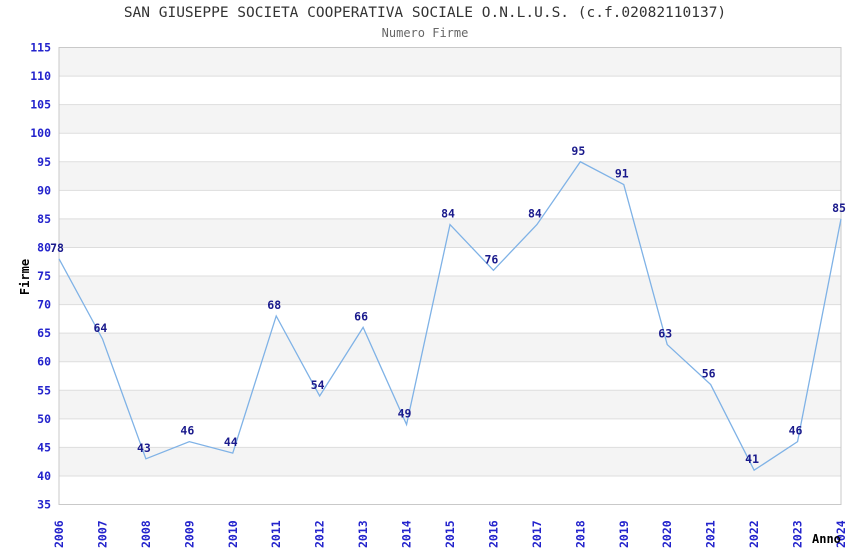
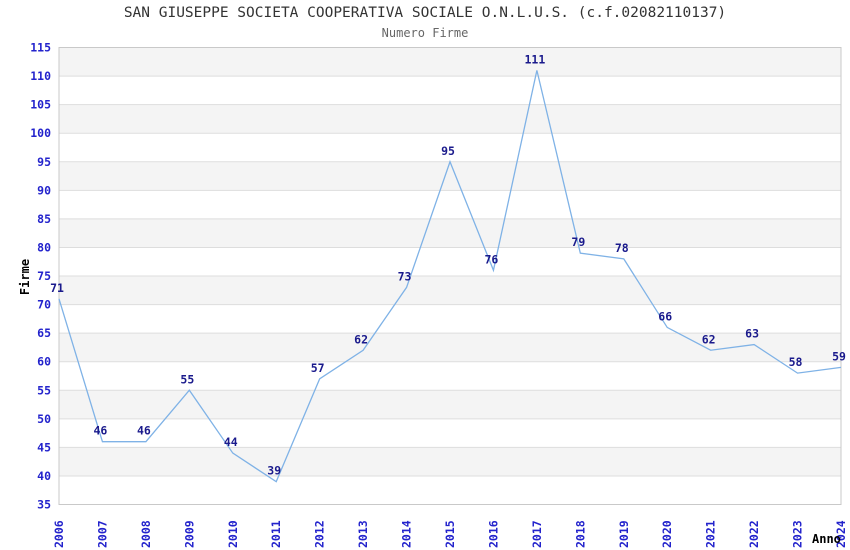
2006: 78 -> 71
2007: 64 -> 46
2008: 43 -> 46
2009: 46 -> 55
2011: 68 -> 39
2012: 54 -> 57
2013: 66 -> 62
2014: 49 -> 73
2015: 84 -> 95
2017: 84 -> 111
2018: 95 -> 79
2019: 91 -> 78
2020: 63 -> 66
2021: 56 -> 62
2022: 41 -> 63
2023: 46 -> 58
2024: 85 -> 59
